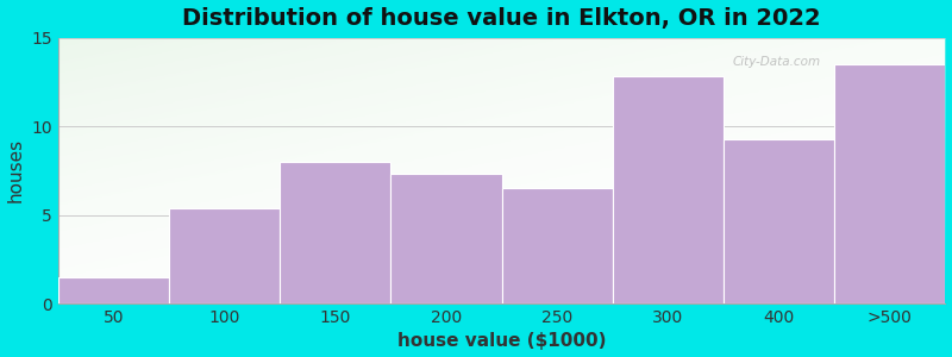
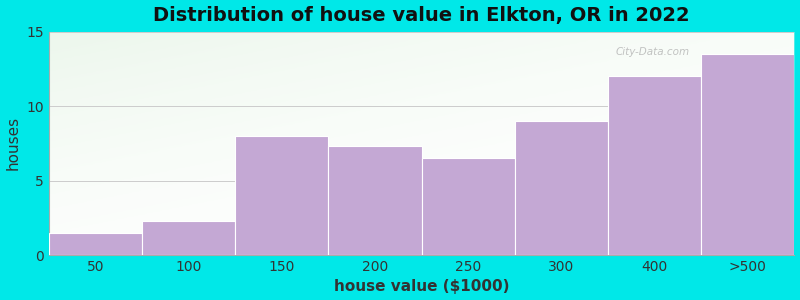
100: 5.4 -> 2.3
300: 12.8 -> 9.0
400: 9.3 -> 12.0
